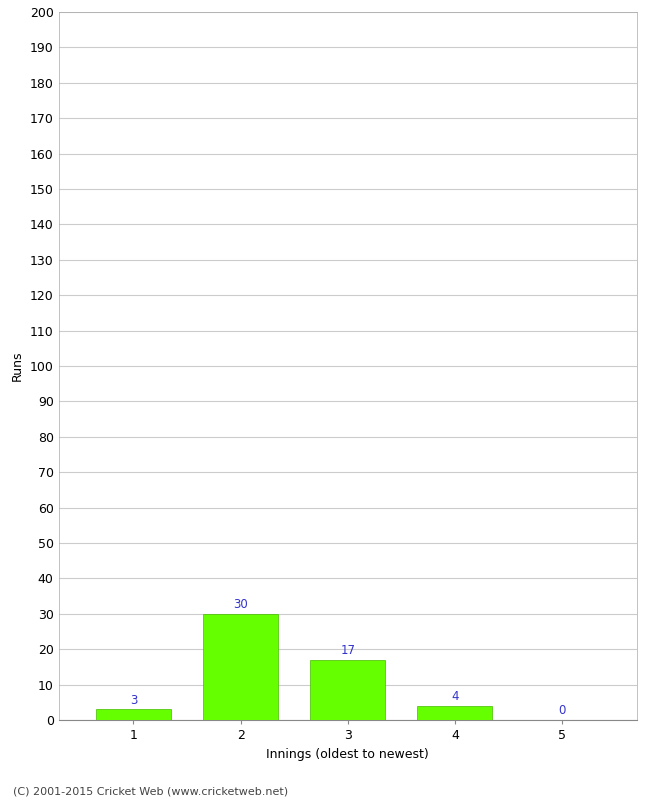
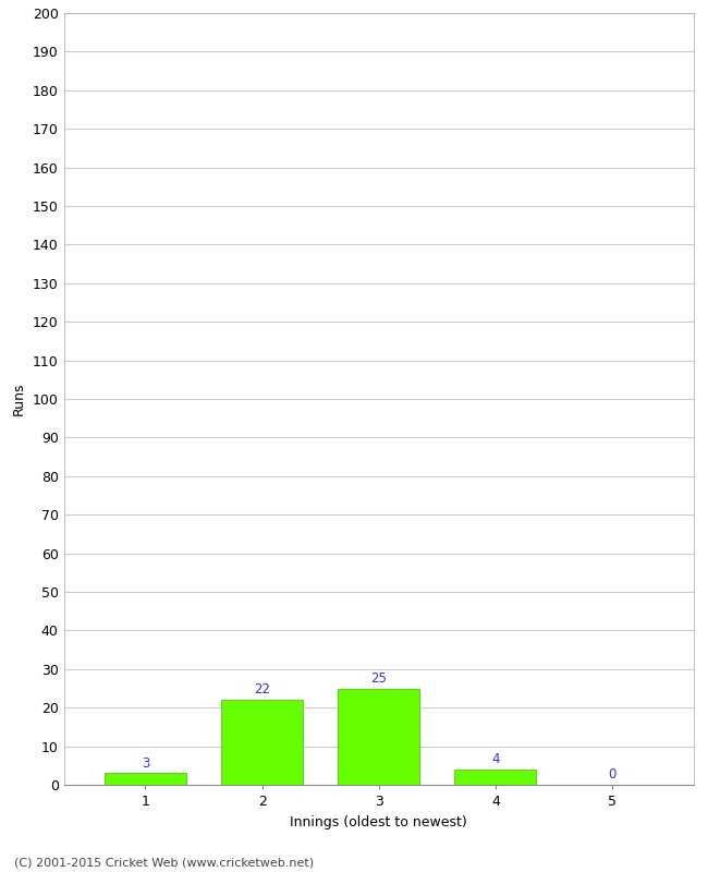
2: 30 -> 22
3: 17 -> 25
